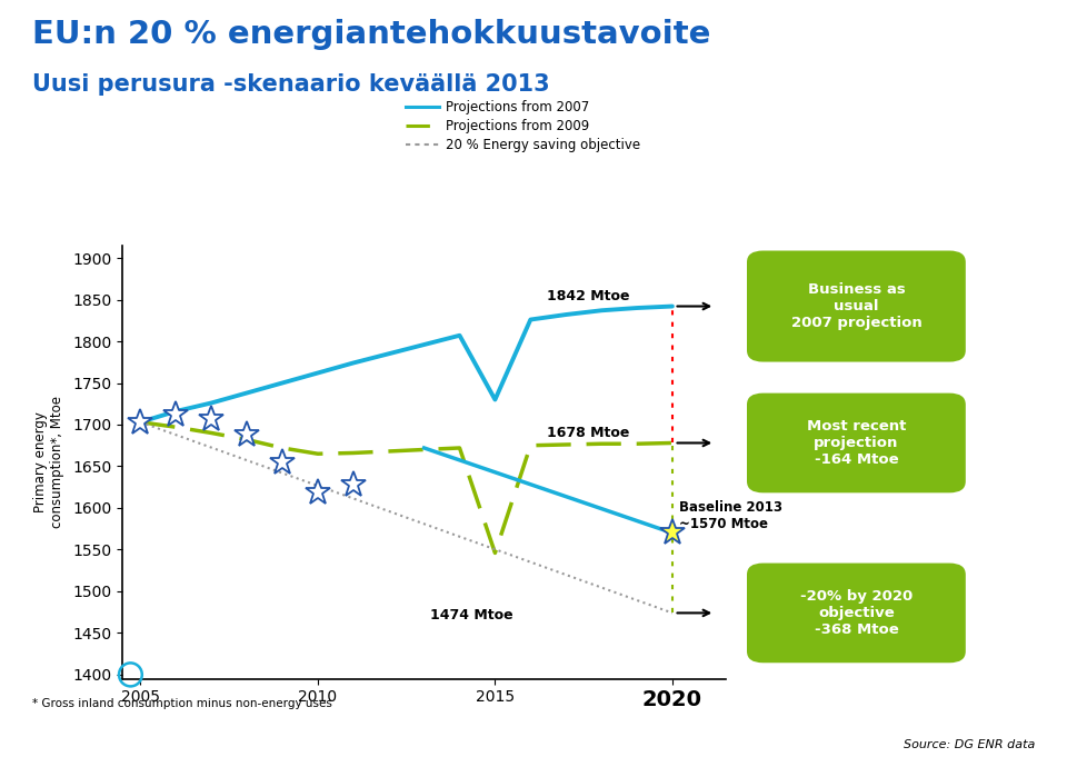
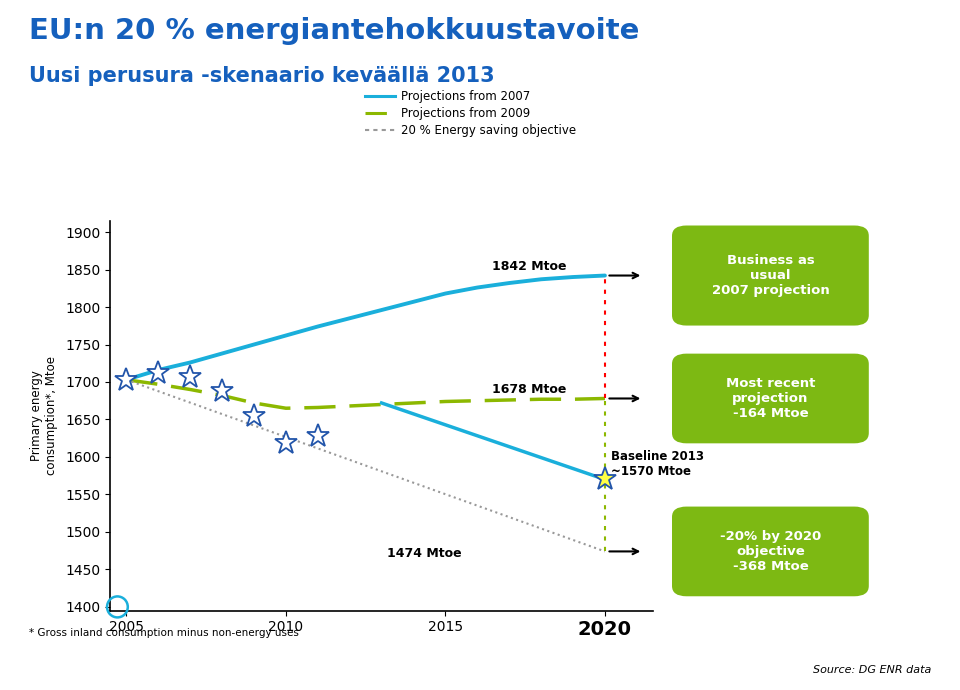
Projections from 2007/2015: 1730 -> 1818
Projections from 2009/2015: 1546 -> 1674
